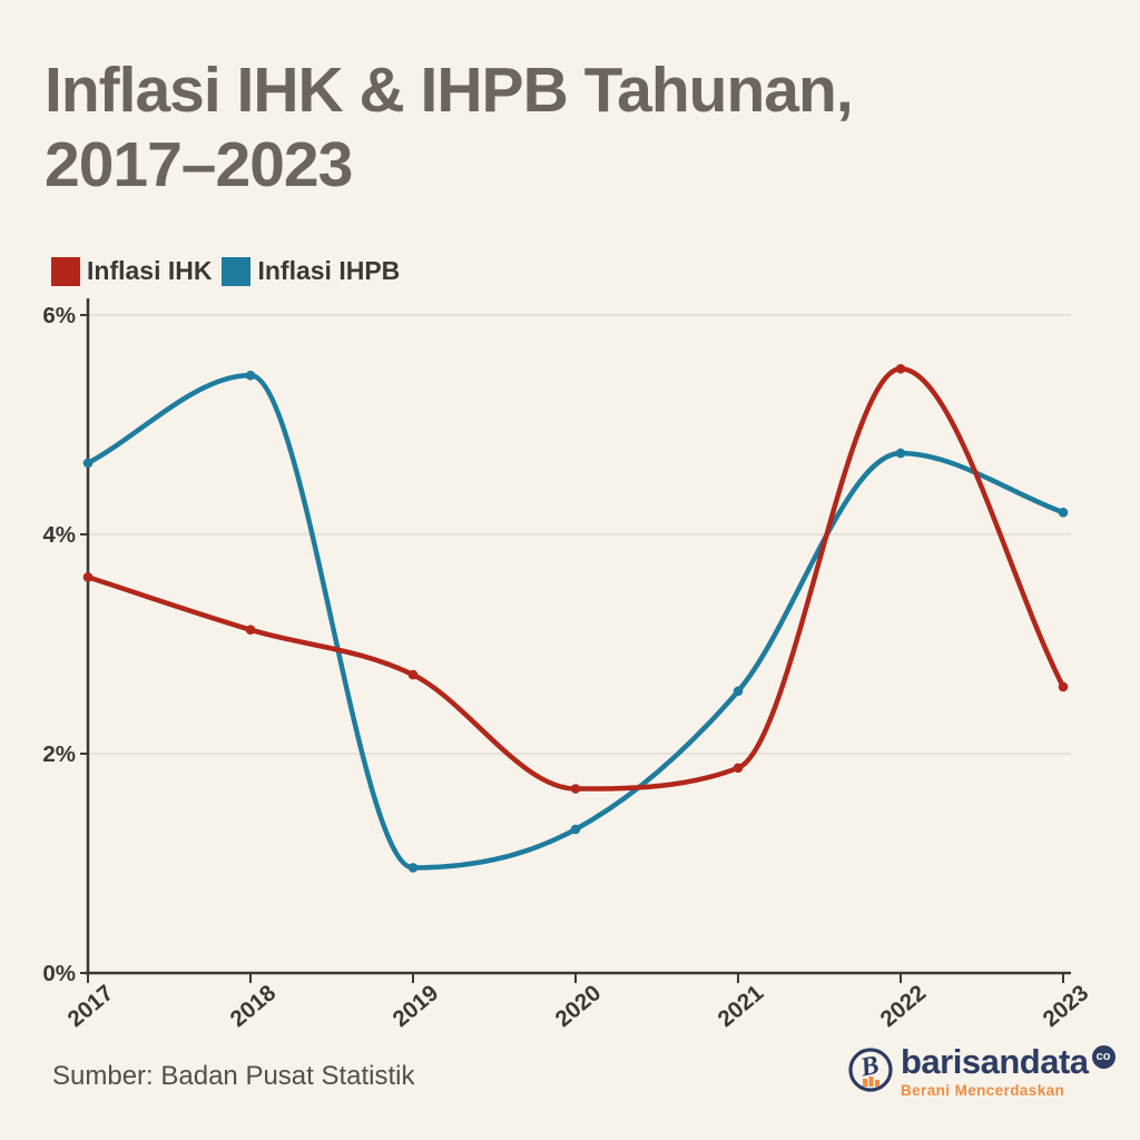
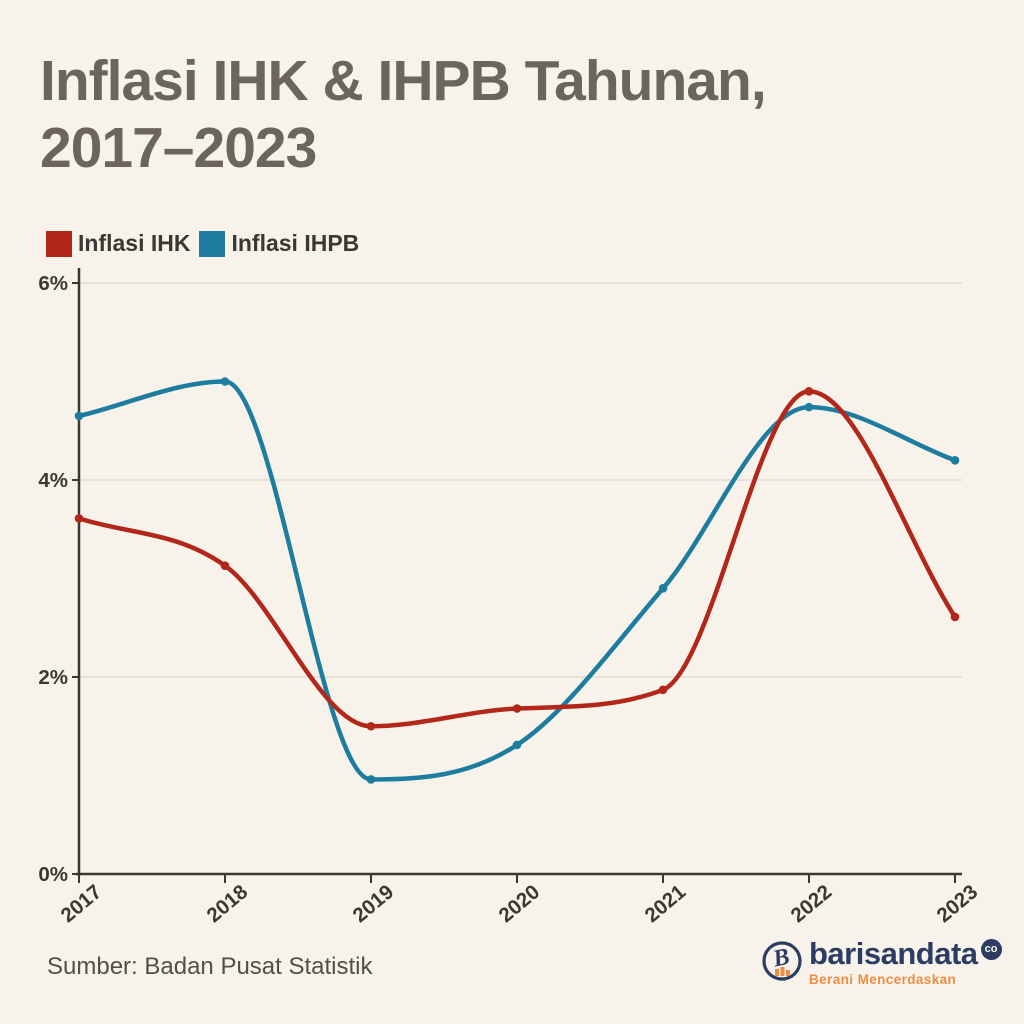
Inflasi IHPB/2018: 5.5% -> 5.0%
Inflasi IHK/2019: 2.7% -> 1.5%
Inflasi IHPB/2021: 2.6% -> 2.9%
Inflasi IHK/2022: 5.5% -> 4.9%
